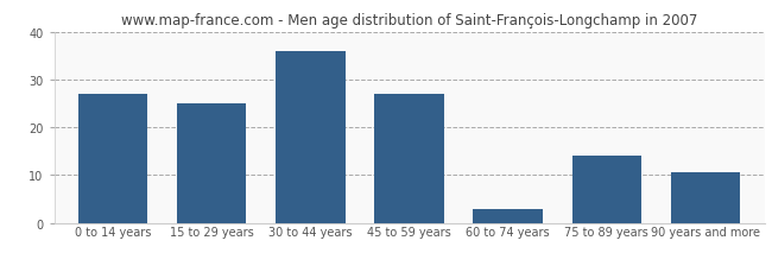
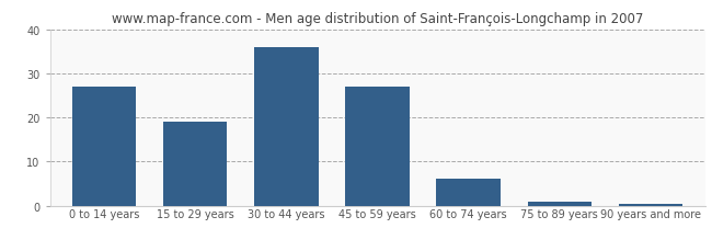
15 to 29 years: 25.0 -> 19.0
60 to 74 years: 3.0 -> 6.0
75 to 89 years: 14.0 -> 1.0
90 years and more: 10.5 -> 0.3
